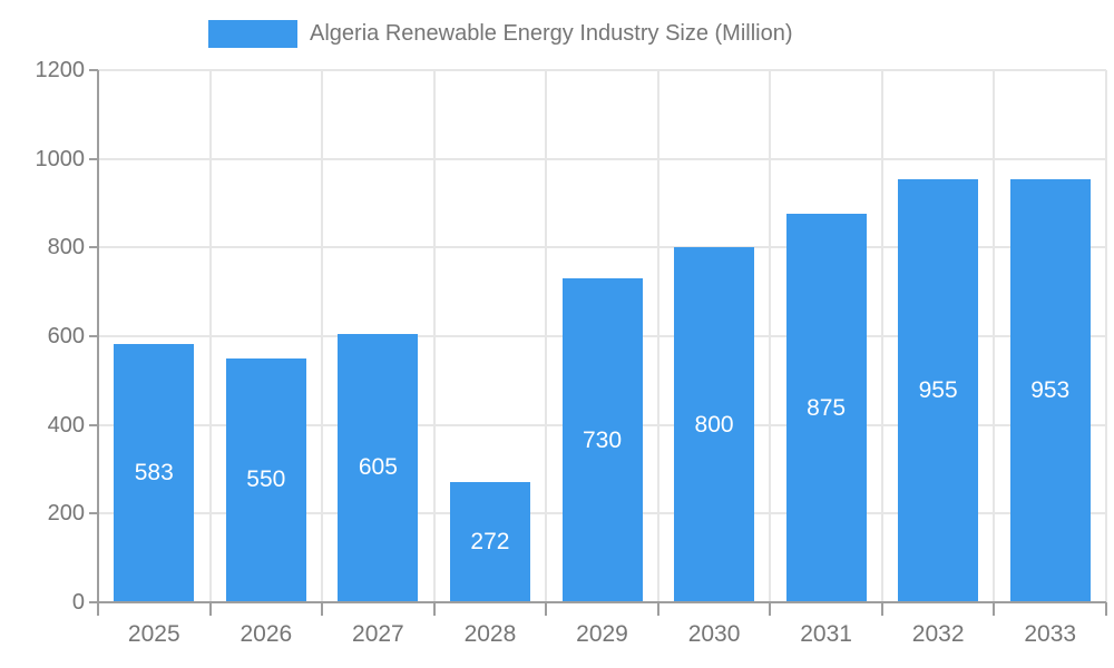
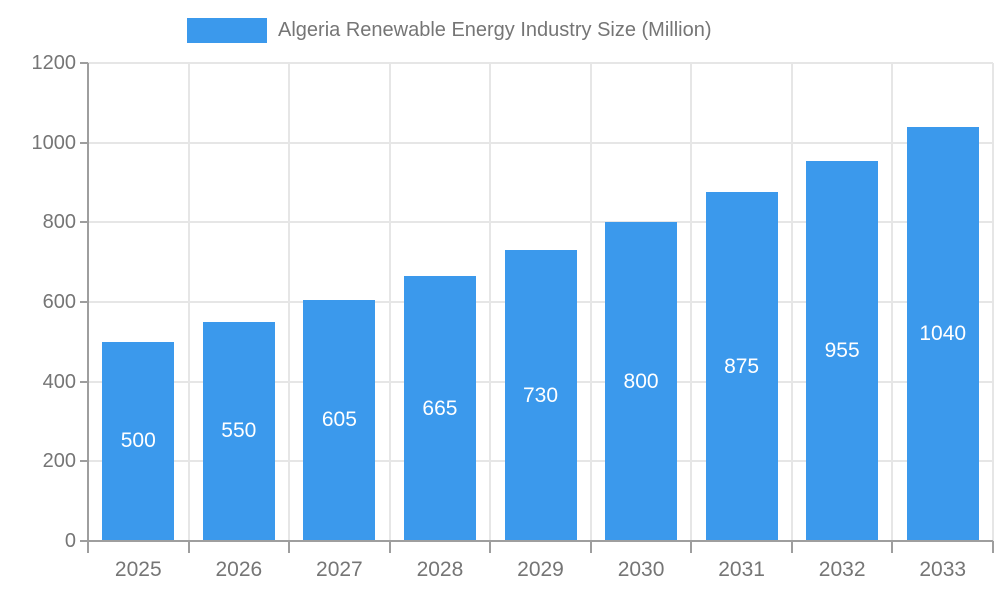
2025: 583 -> 500
2028: 272 -> 665
2033: 953 -> 1040
